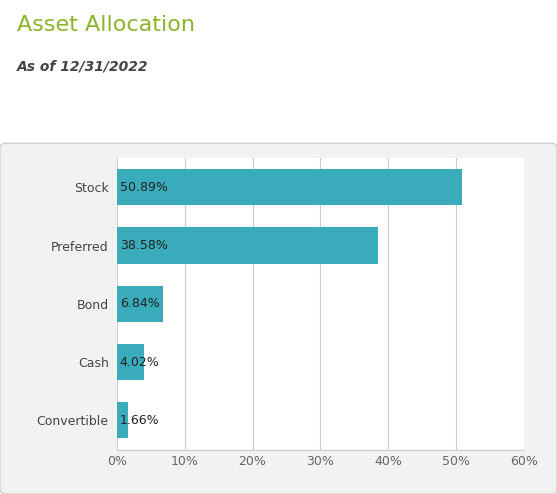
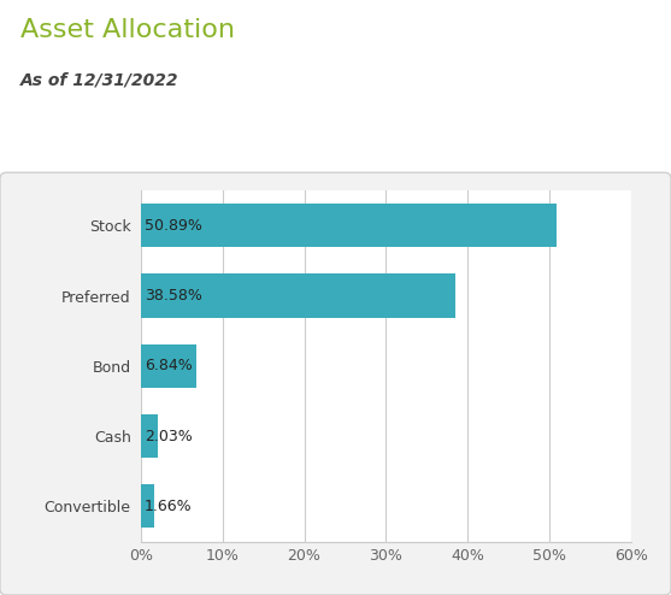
Cash: 4.02% -> 2.03%
